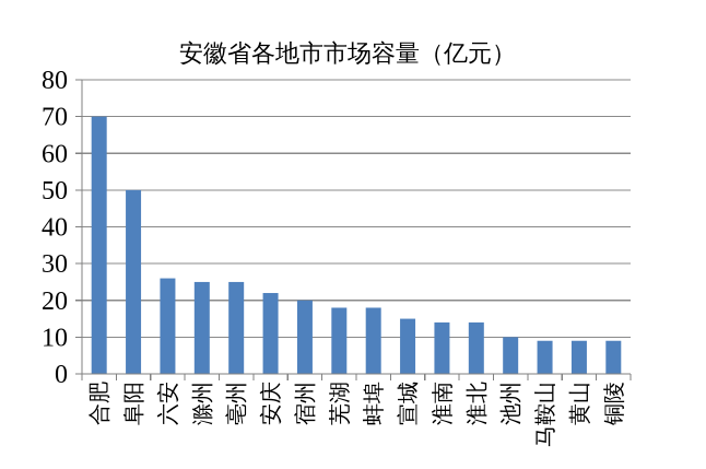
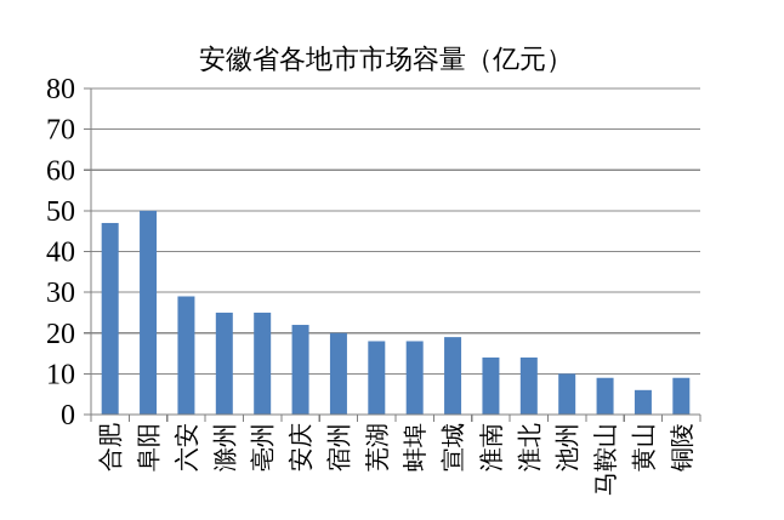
合肥: 70 -> 47
六安: 26 -> 29
宣城: 15 -> 19
黄山: 9 -> 6
